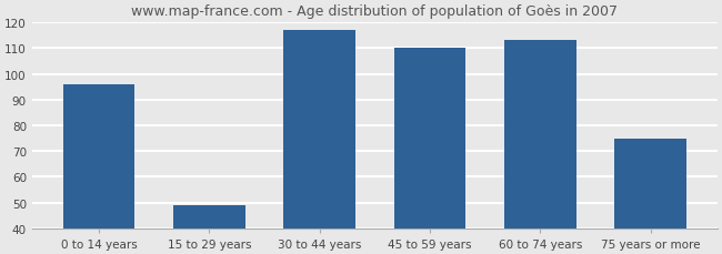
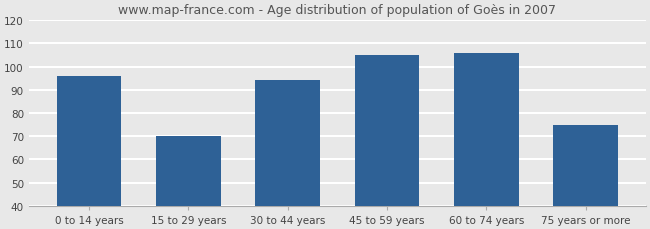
15 to 29 years: 49 -> 70
30 to 44 years: 117 -> 94
45 to 59 years: 110 -> 105
60 to 74 years: 113 -> 106
